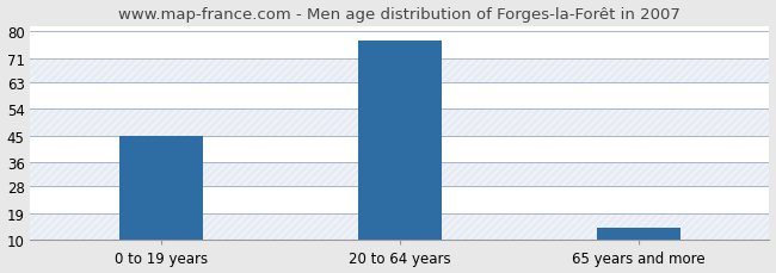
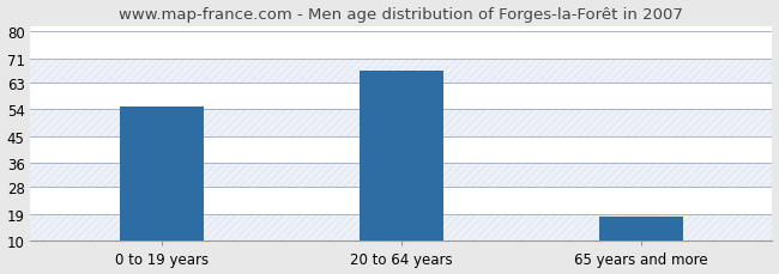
0 to 19 years: 45 -> 55
20 to 64 years: 77 -> 67
65 years and more: 14 -> 18
